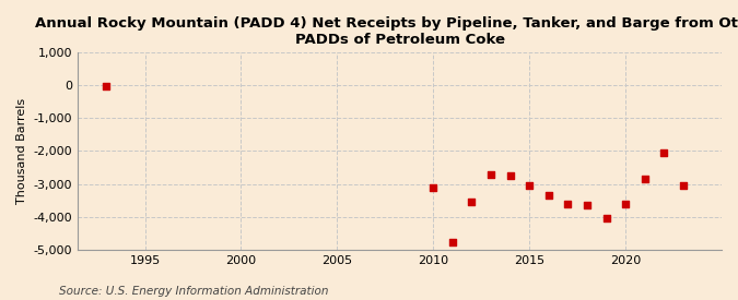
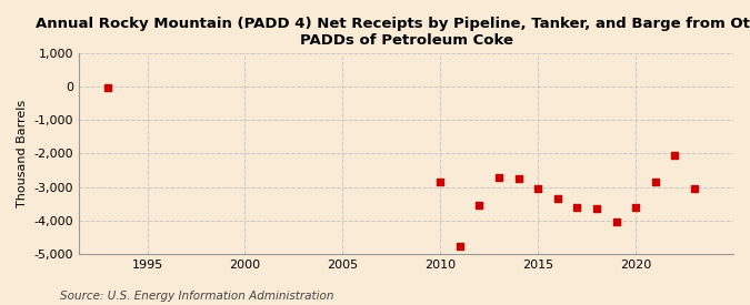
2010: -3,100 -> -2,850
